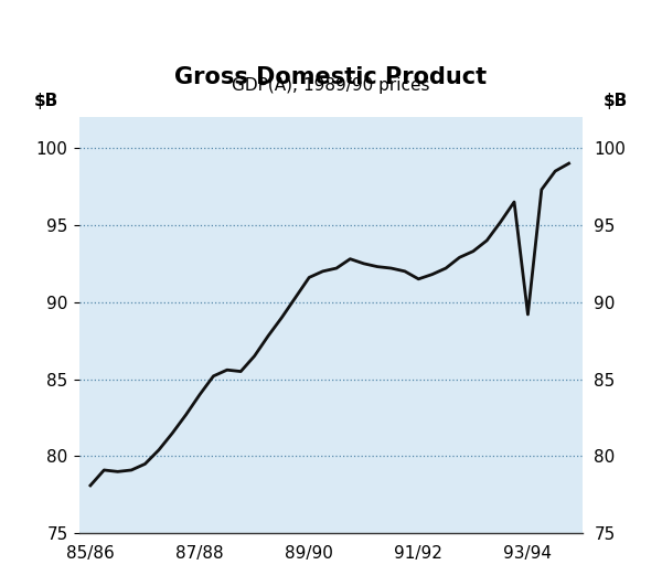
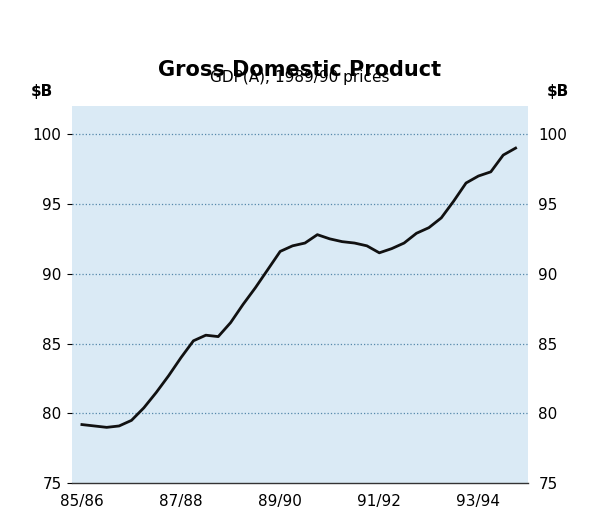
85/86: 78.1 -> 79.2
93/94: 89.2 -> 97.0
